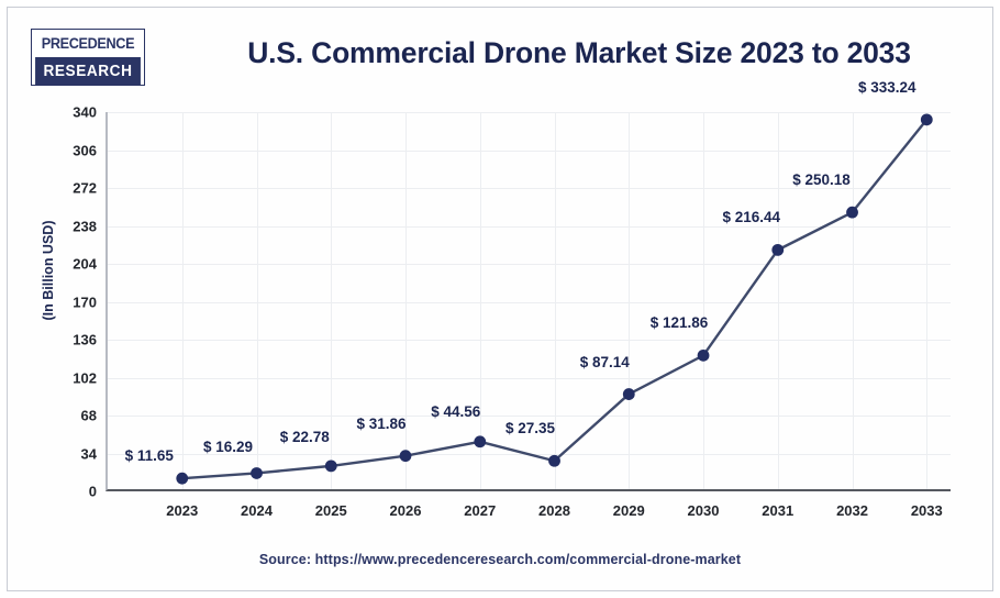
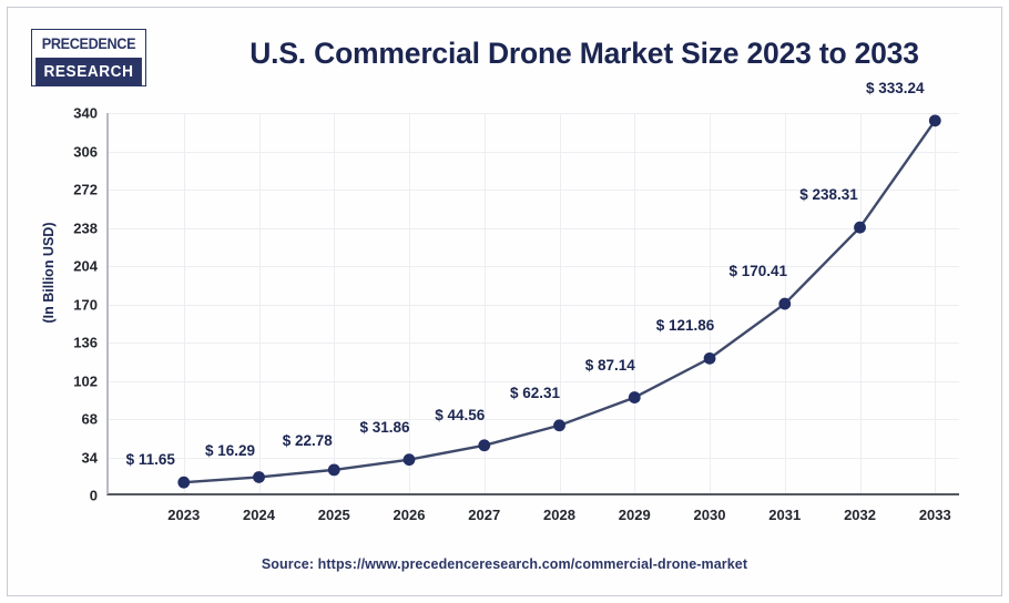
2028: 27.35 -> 62.31
2031: 216.44 -> 170.41
2032: 250.18 -> 238.31
